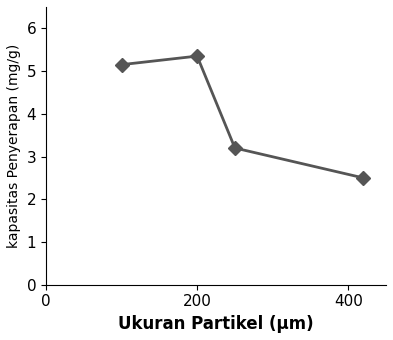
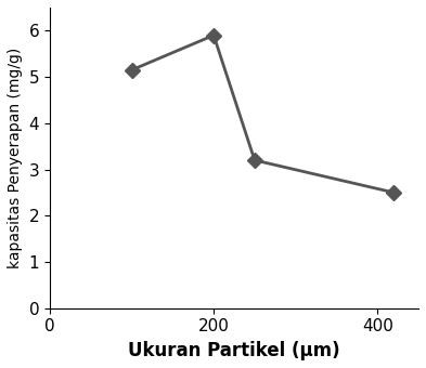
200: 5.35 -> 5.90
